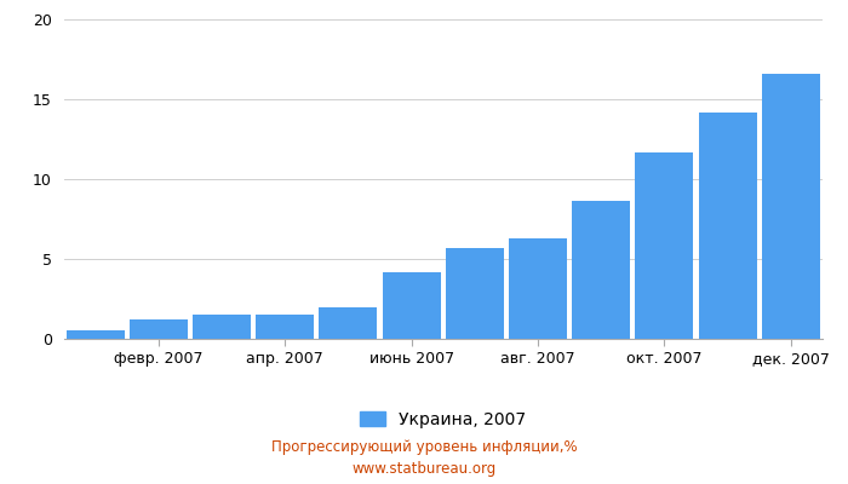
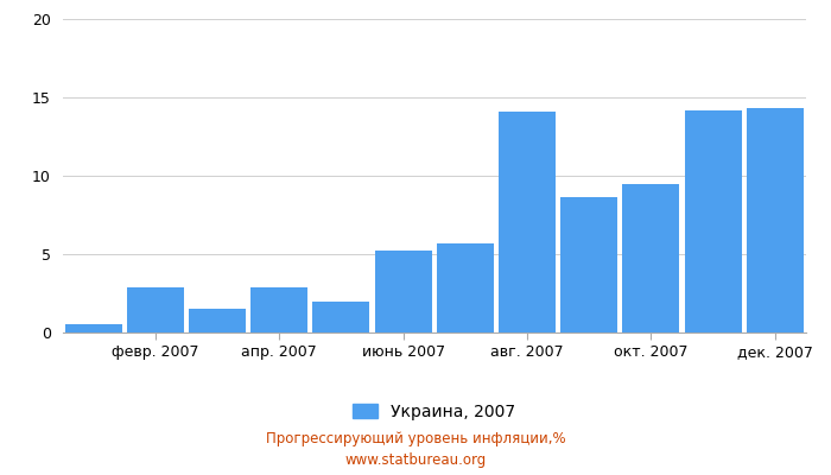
февр. 2007: 1.2 -> 2.9
апр. 2007: 1.5 -> 2.9
июнь 2007: 4.2 -> 5.2
авг. 2007: 6.3 -> 14.1
окт. 2007: 11.7 -> 9.5
дек. 2007: 16.6 -> 14.3
